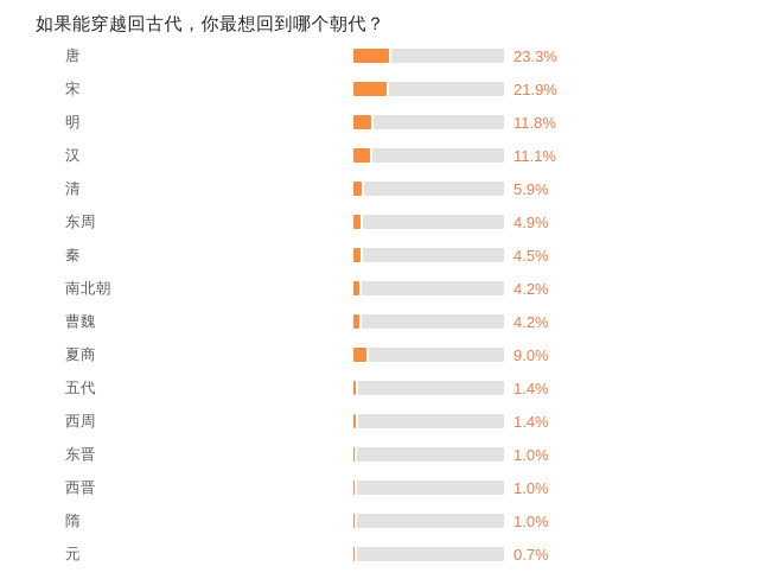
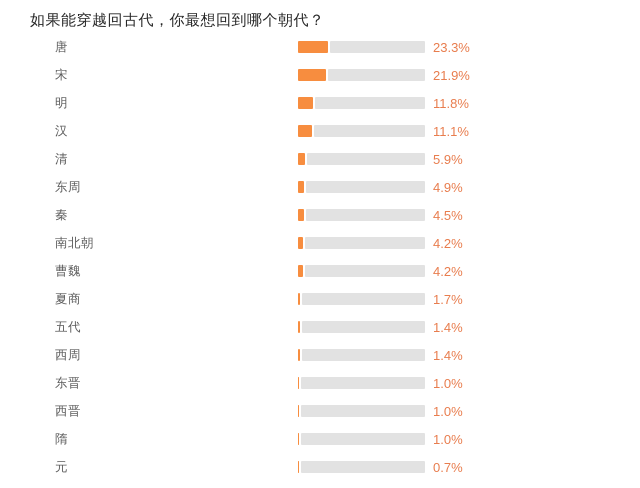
夏商: 9.0% -> 1.7%
